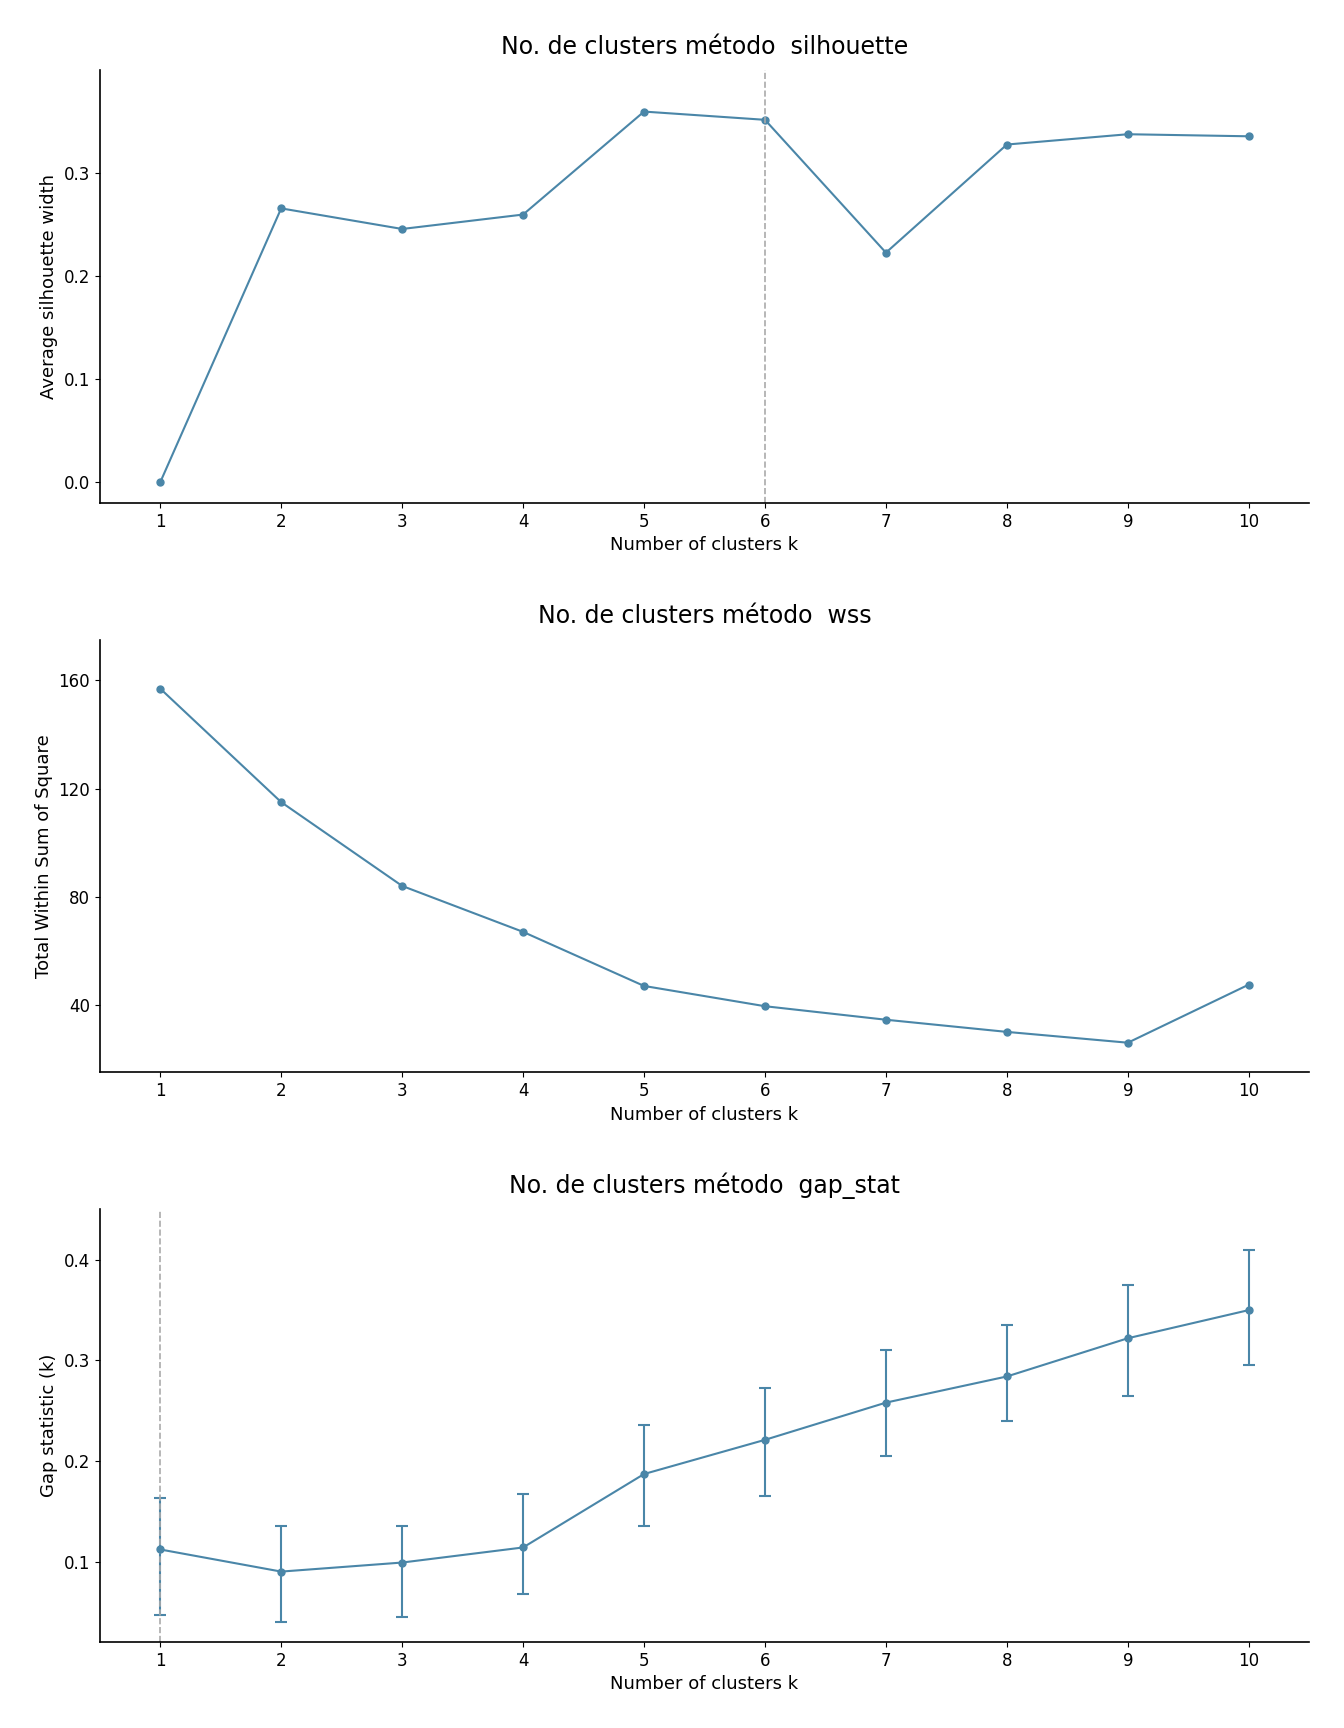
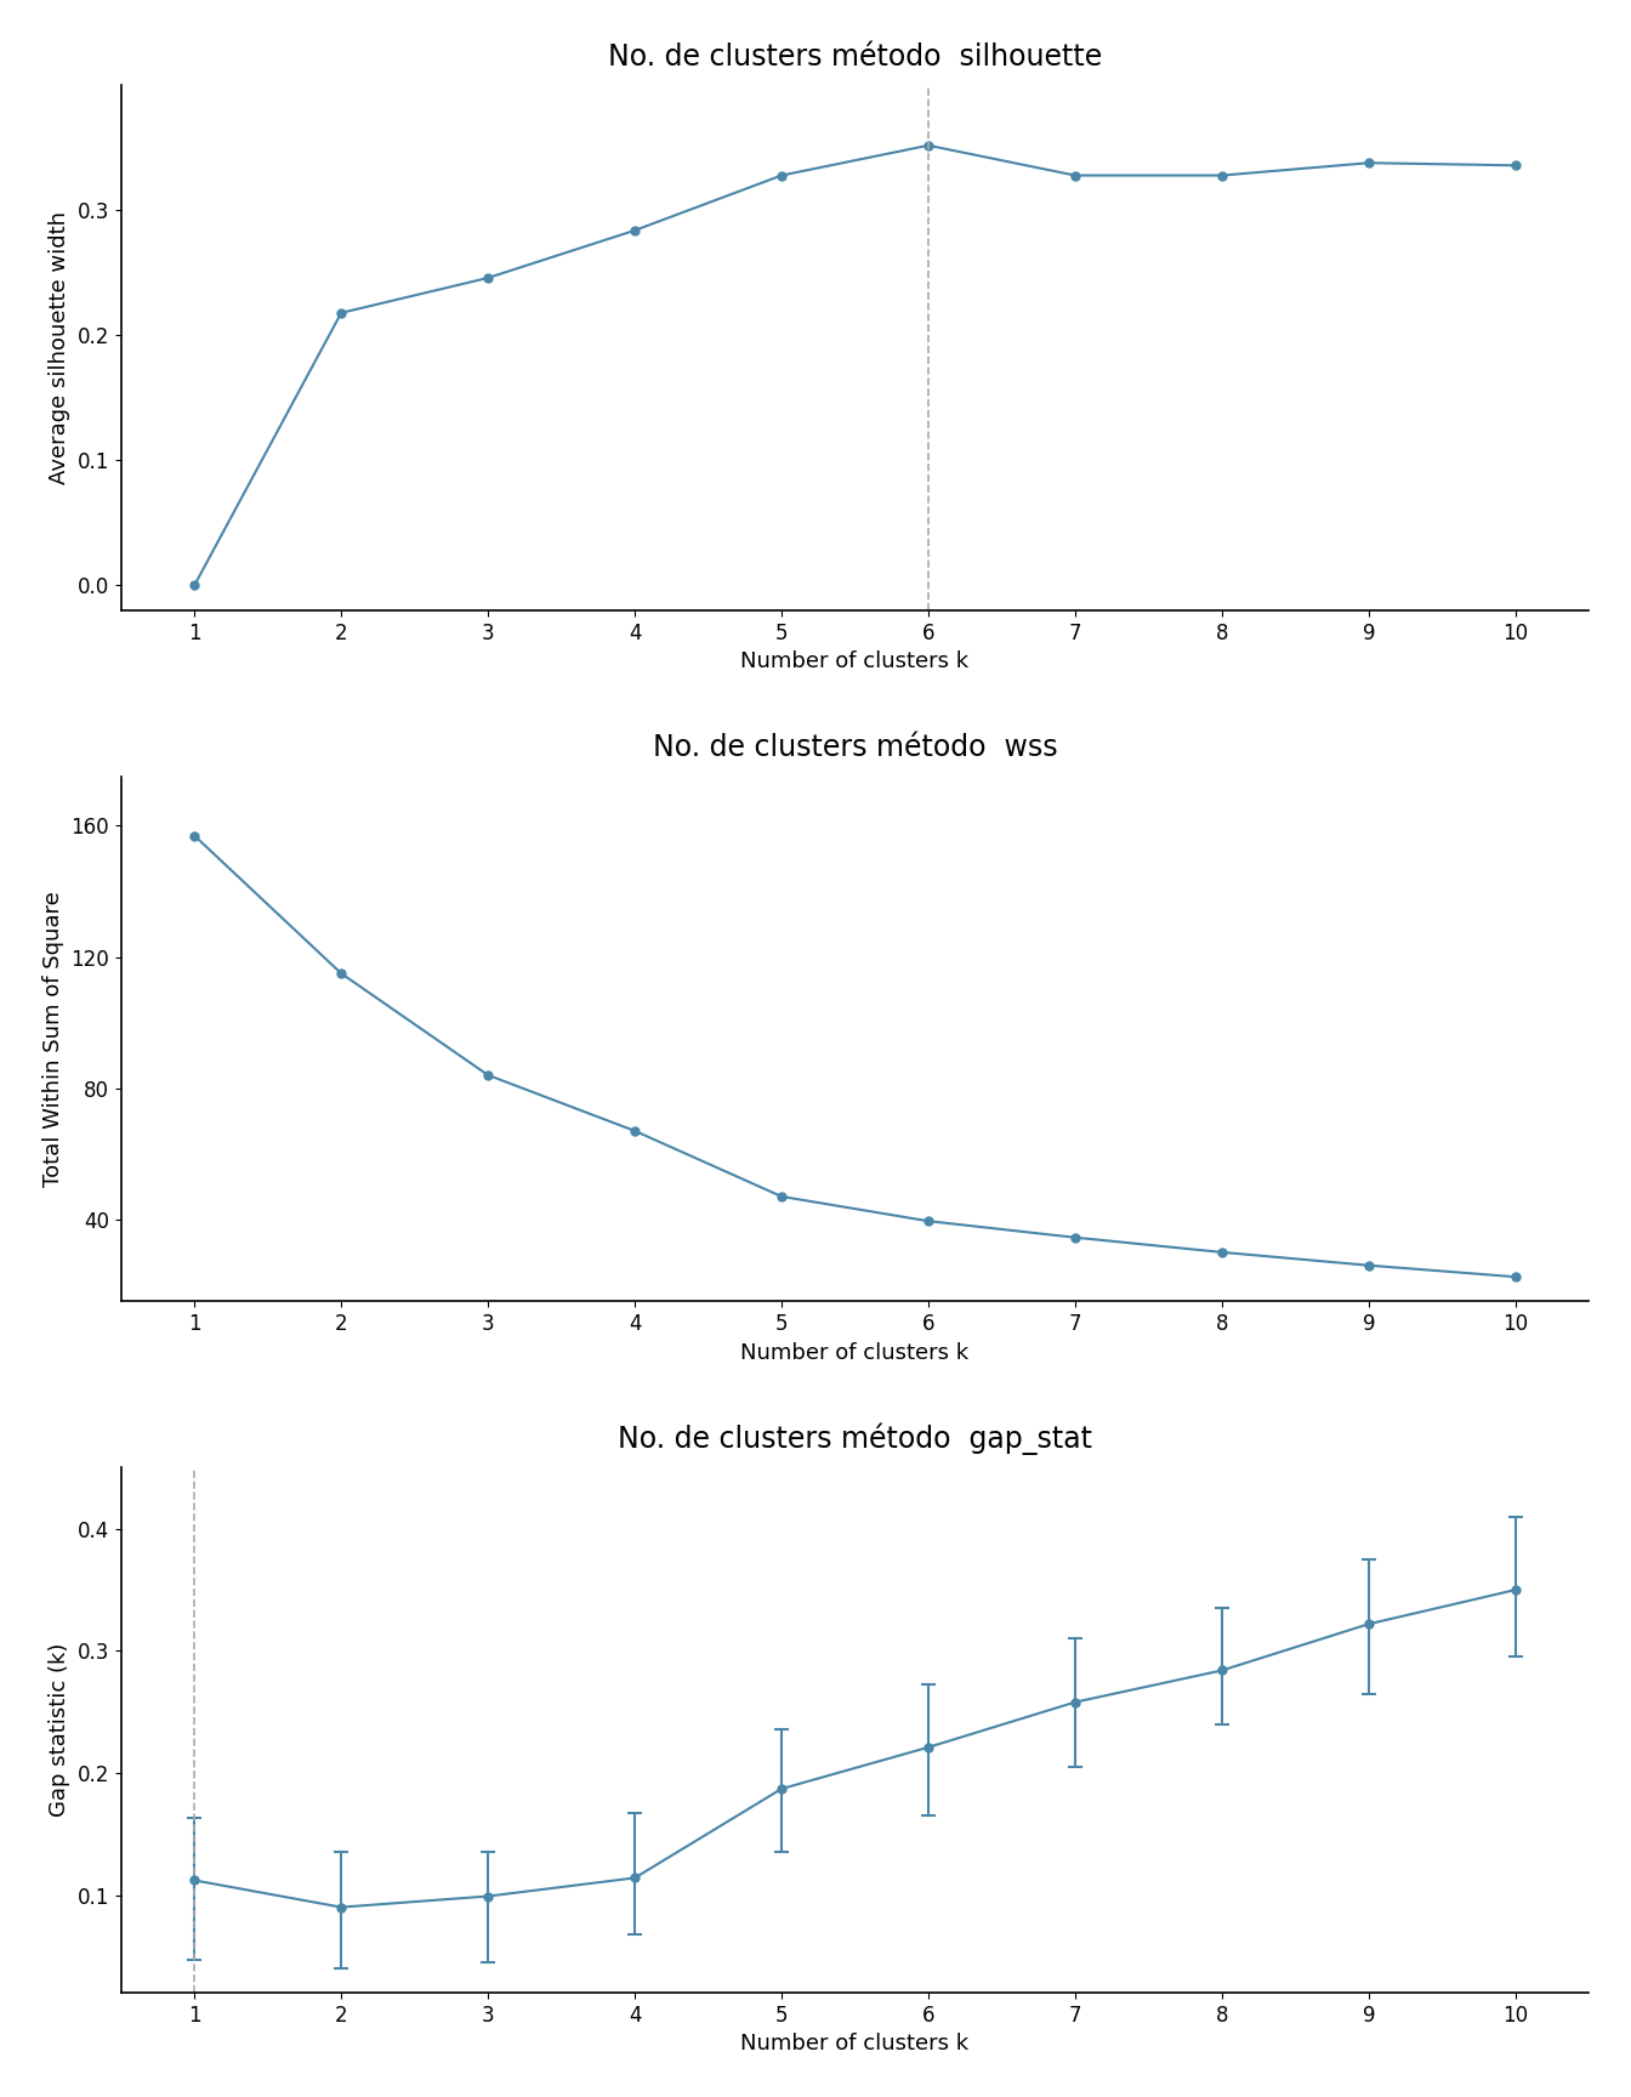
No. de clusters método silhouette/2: 0.266 -> 0.218
No. de clusters método silhouette/4: 0.260 -> 0.284
No. de clusters método silhouette/5: 0.360 -> 0.328
No. de clusters método silhouette/7: 0.223 -> 0.328
No. de clusters método wss/10: 47.5 -> 22.5
